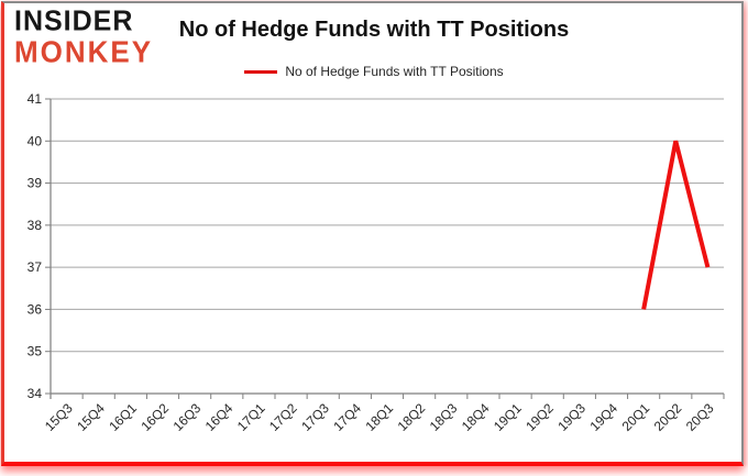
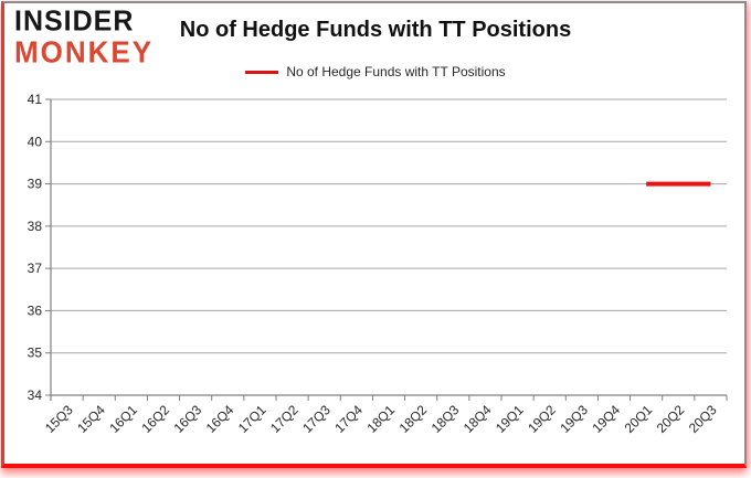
20Q1: 36 -> 39
20Q2: 40 -> 39
20Q3: 37 -> 39
